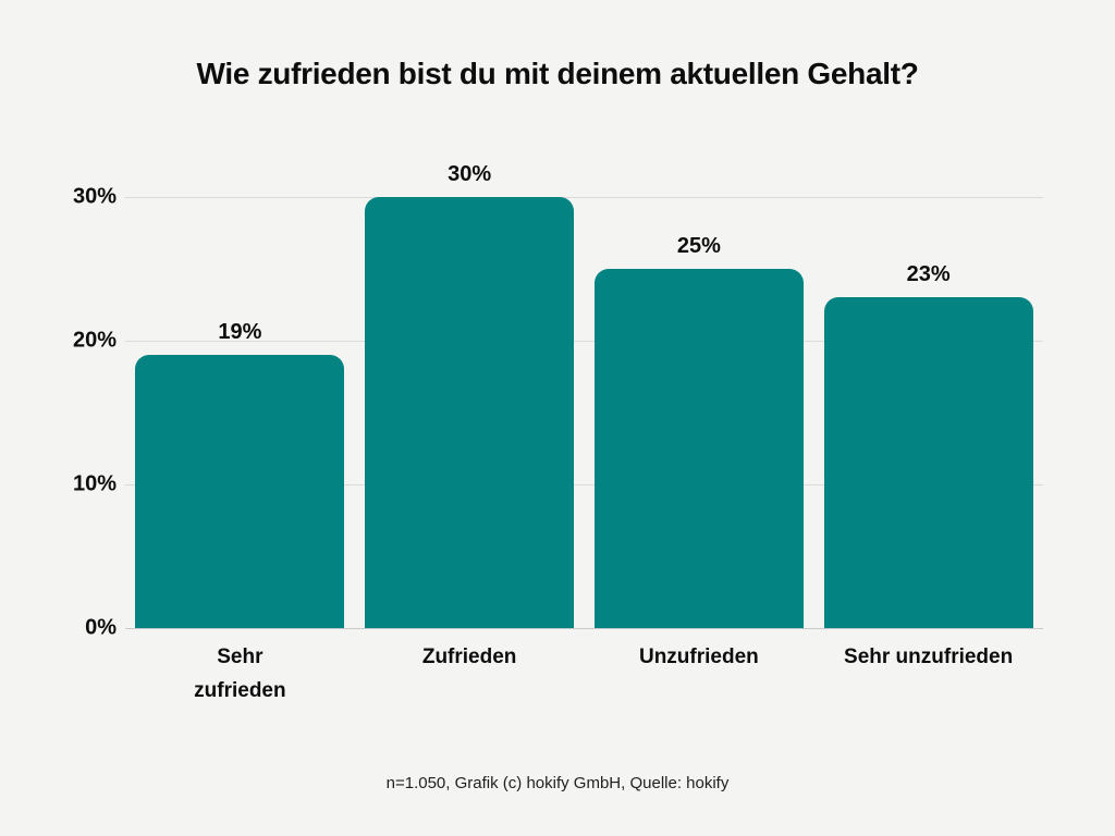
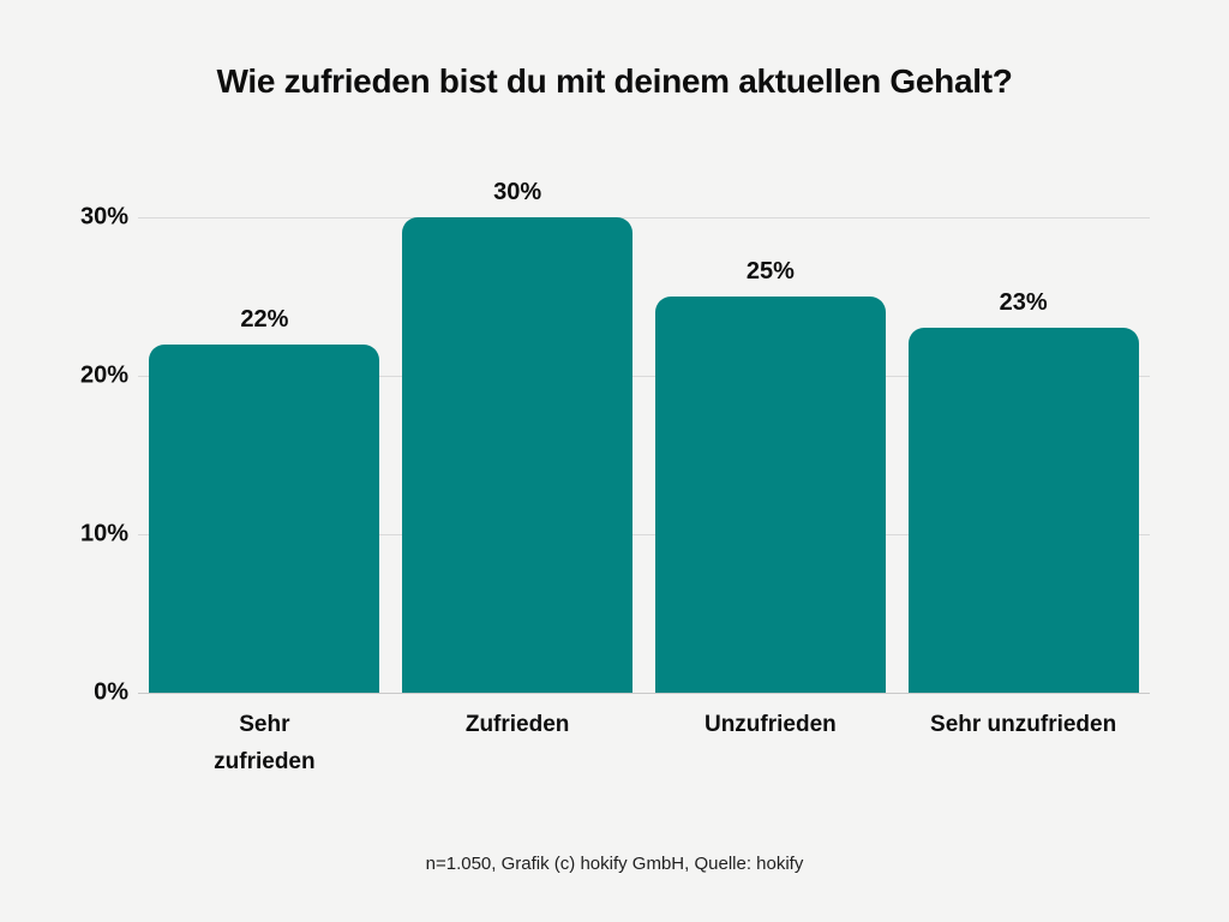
Sehr zufrieden: 19% -> 22%
